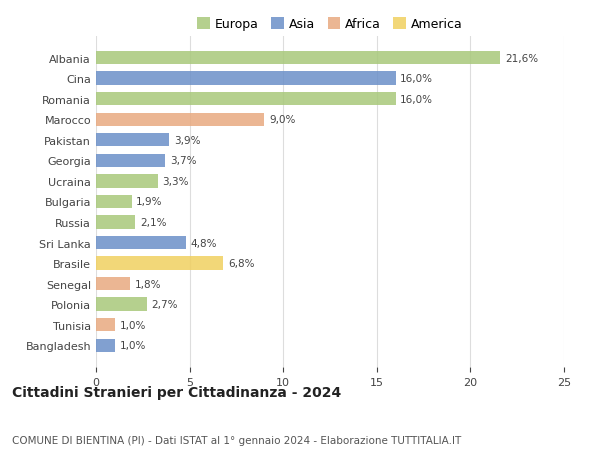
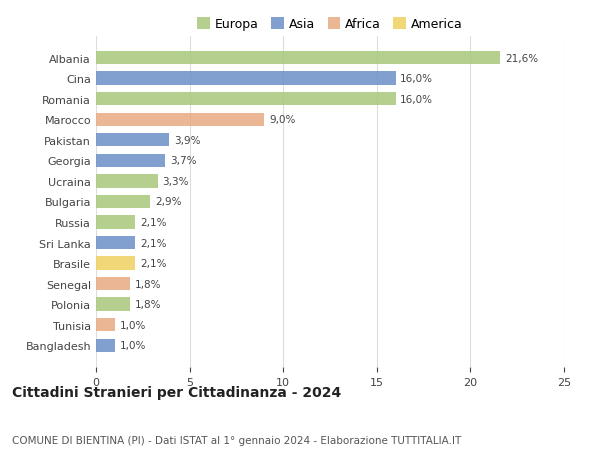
Bulgaria: 1,9% -> 2,9%
Sri Lanka: 4,8% -> 2,1%
Brasile: 6,8% -> 2,1%
Polonia: 2,7% -> 1,8%
